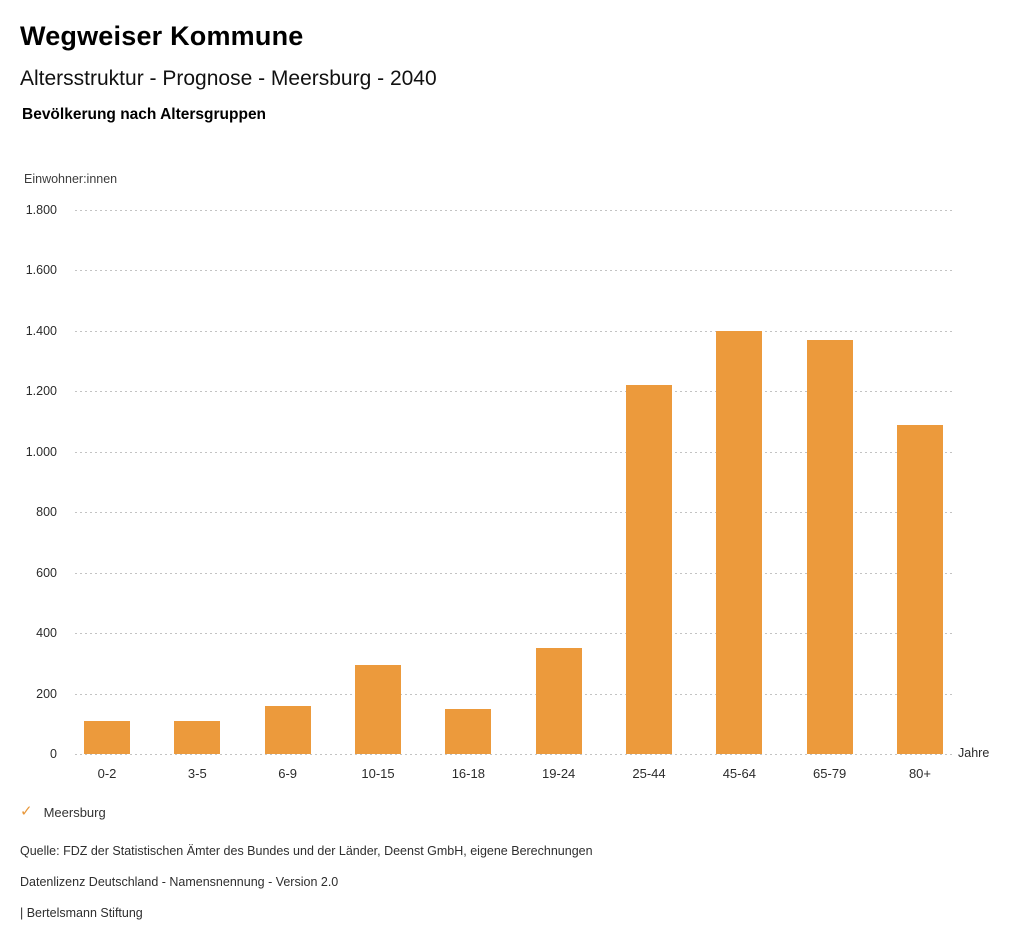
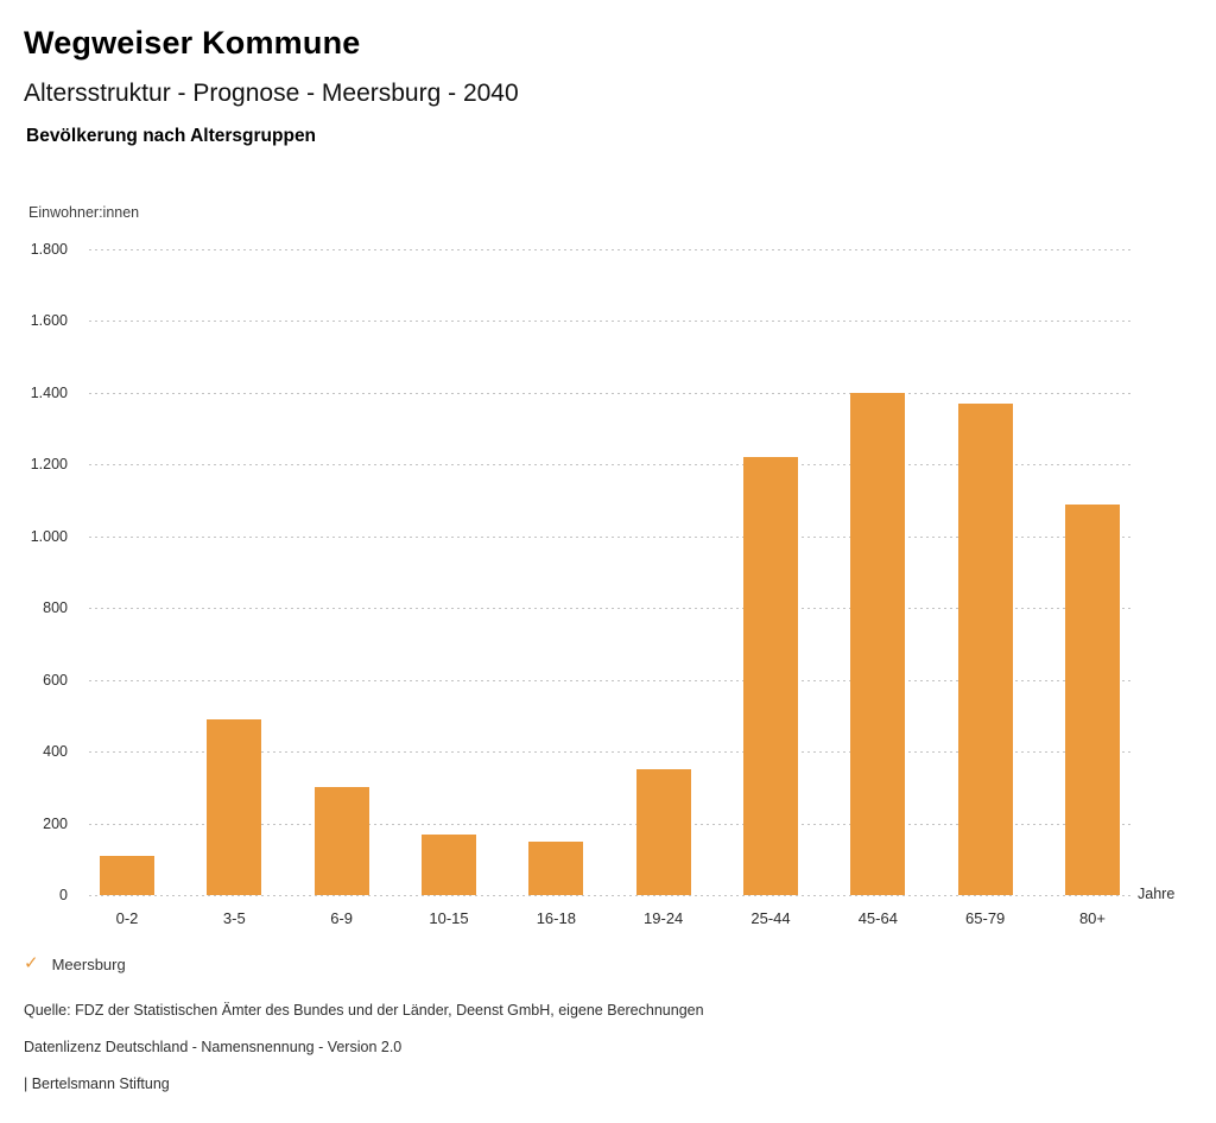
3-5: 110 -> 490
6-9: 160 -> 300
10-15: 300 -> 170
